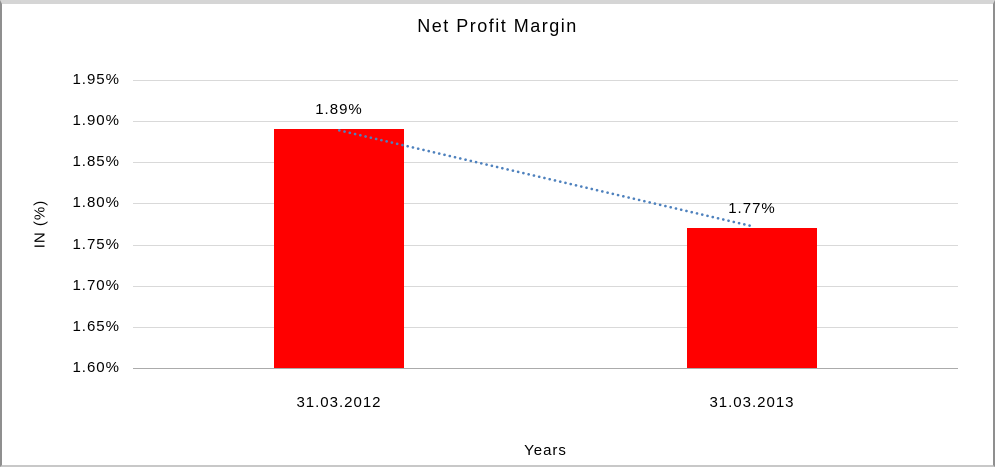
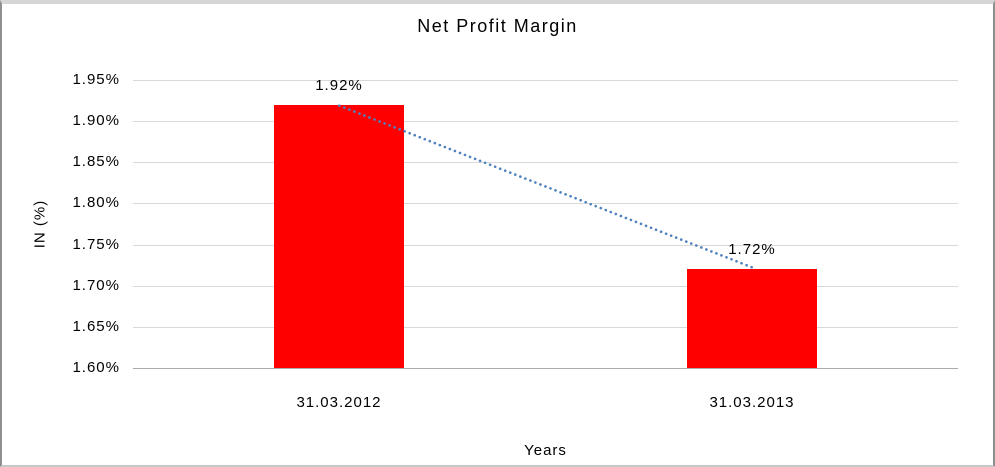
31.03.2012: 1.89% -> 1.92%
31.03.2013: 1.77% -> 1.72%
